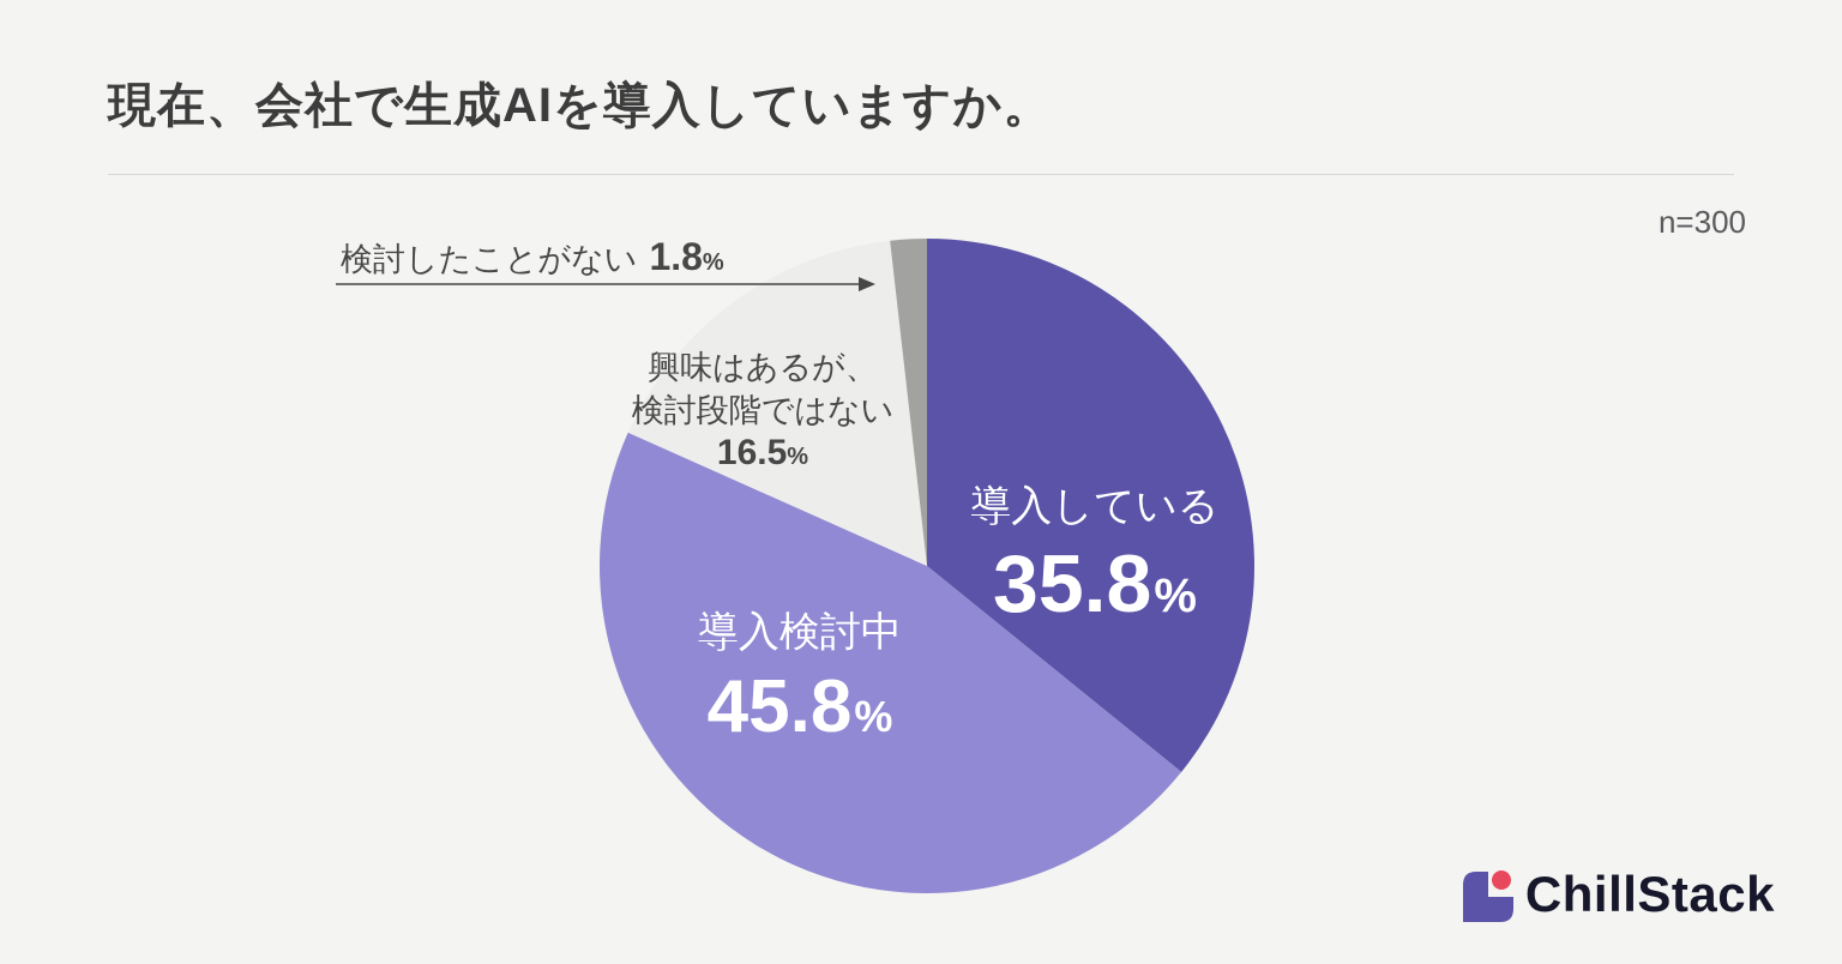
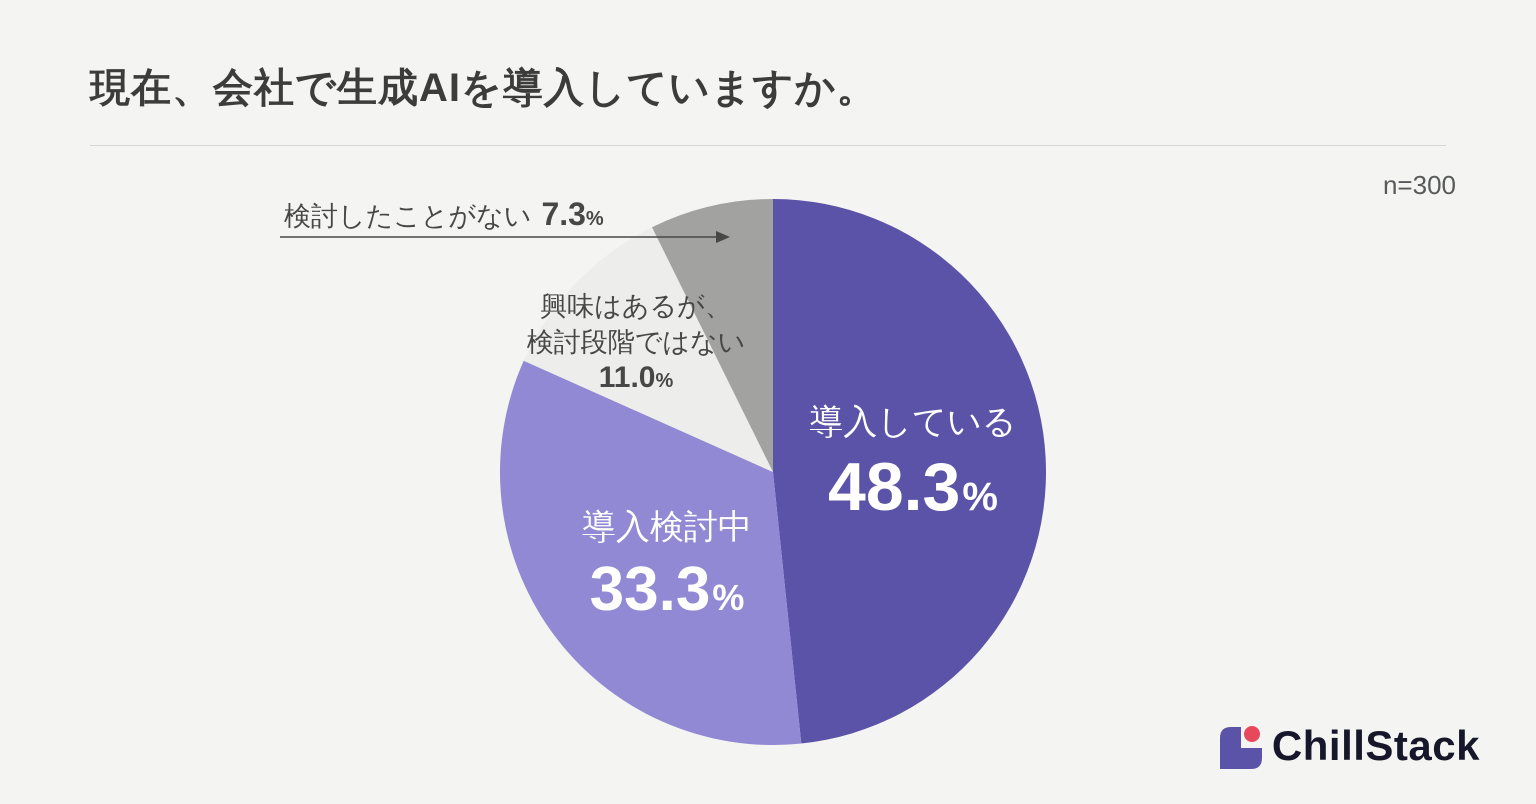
導入している: 35.8 -> 48.3
導入検討中: 45.8 -> 33.3
興味はあるが、検討段階ではない: 16.5 -> 11.0
検討したことがない: 1.8 -> 7.3
